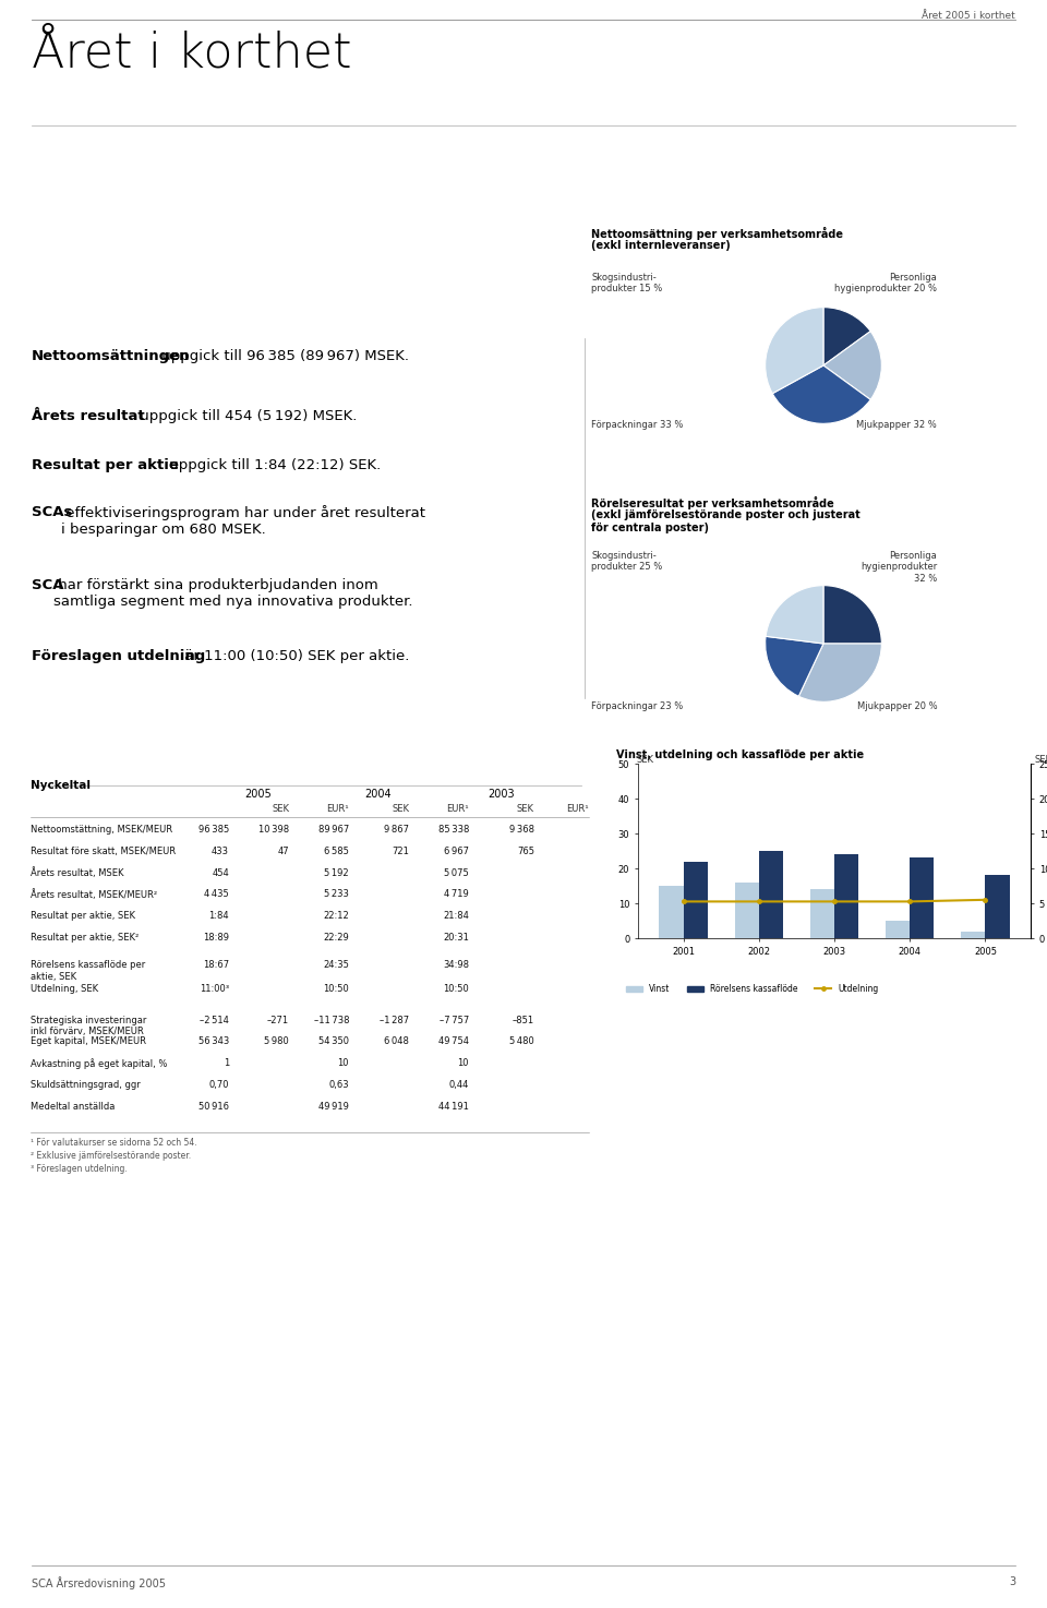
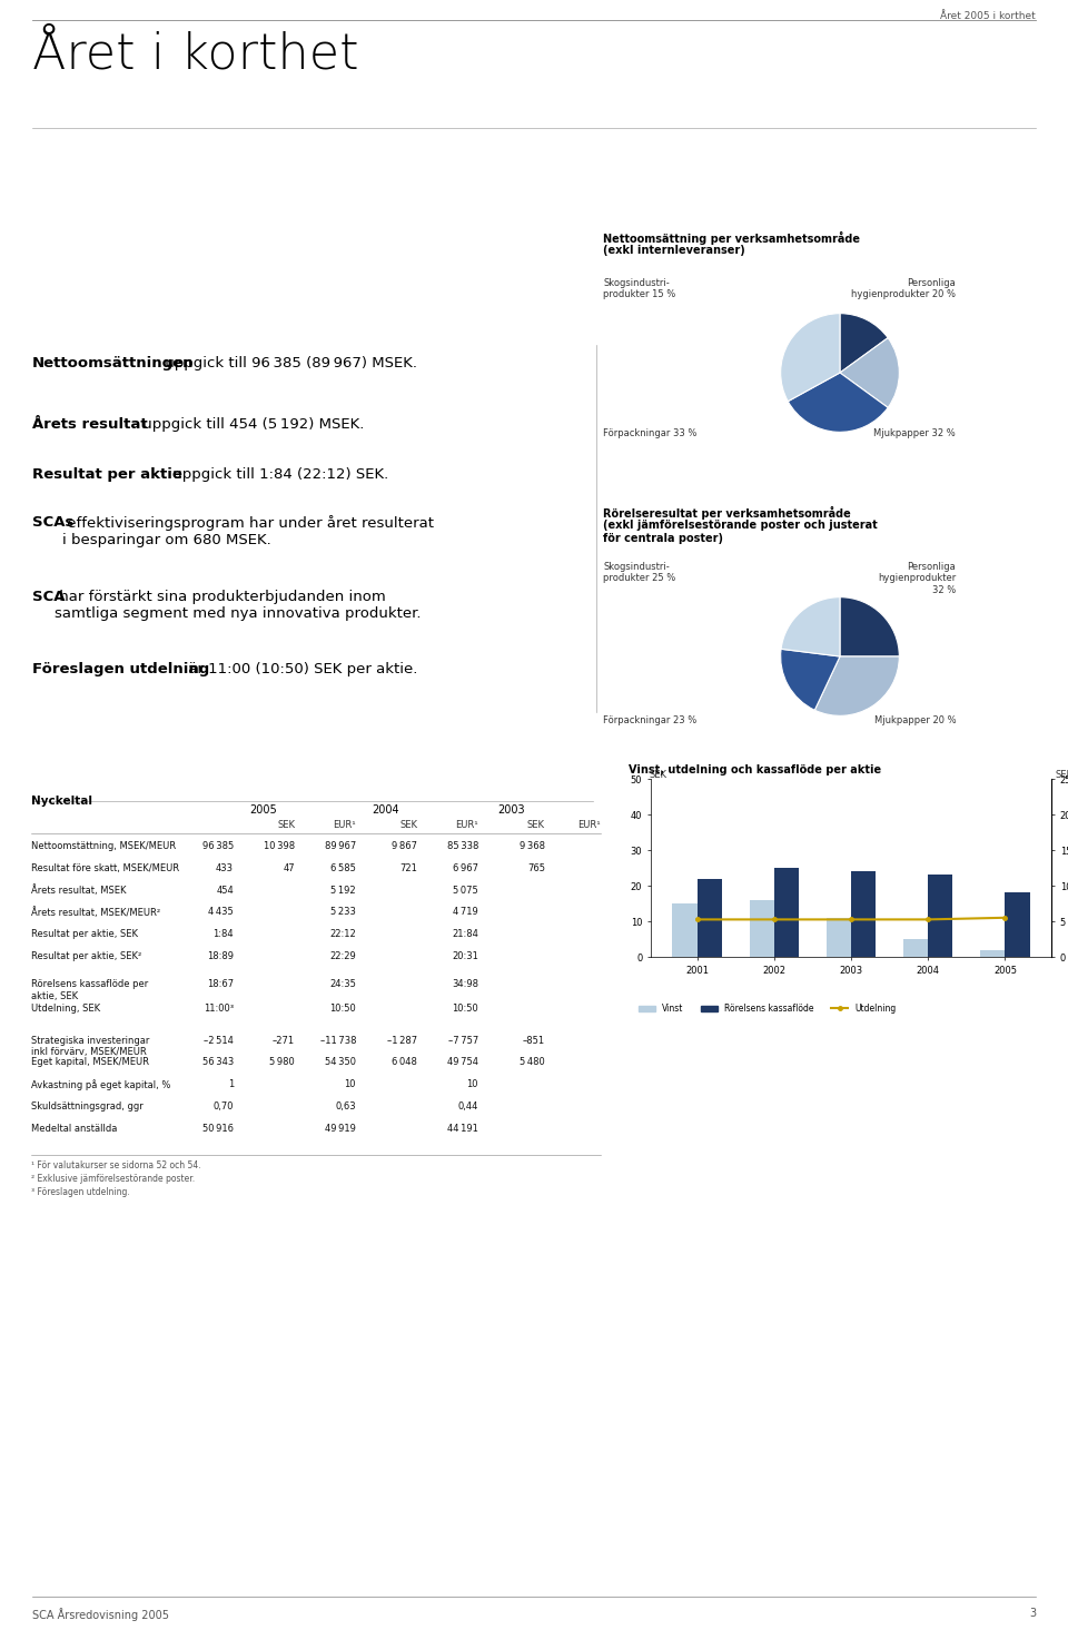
Vinst/2003: 14 -> 11
